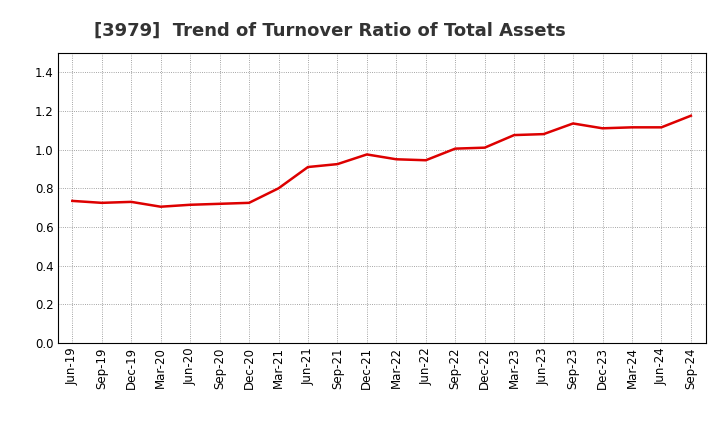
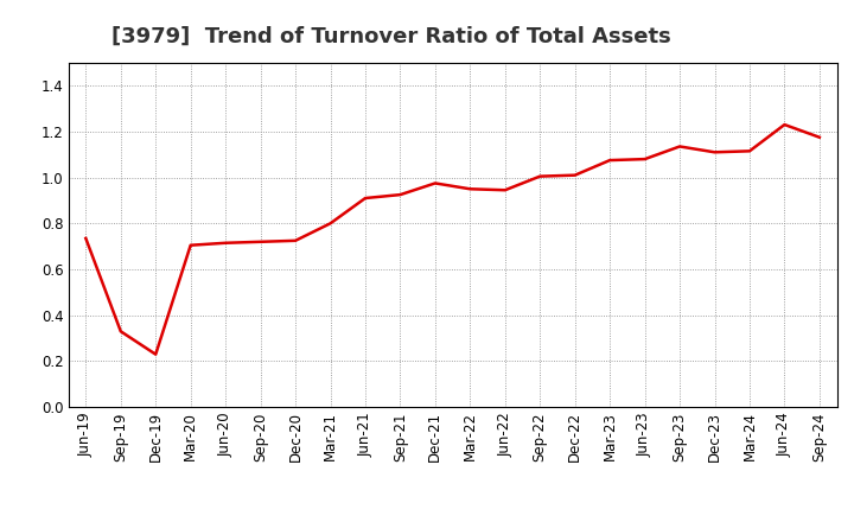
Sep-19: 0.72 -> 0.33
Dec-19: 0.73 -> 0.23
Jun-24: 1.11 -> 1.23
